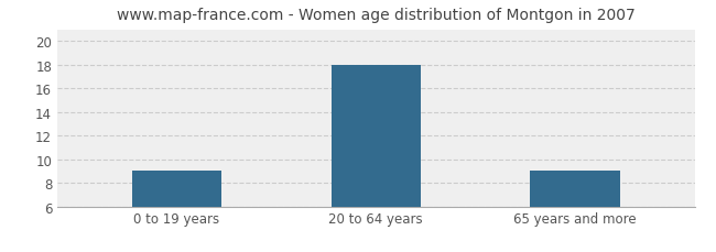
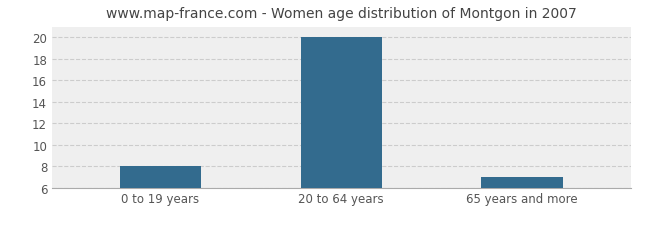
0 to 19 years: 9 -> 8
20 to 64 years: 18 -> 20
65 years and more: 9 -> 7
